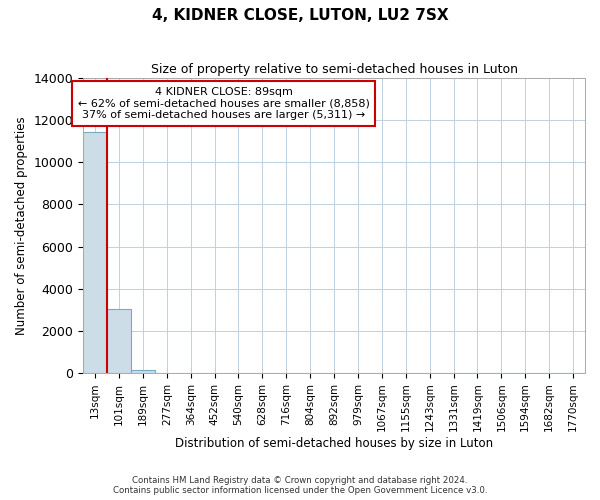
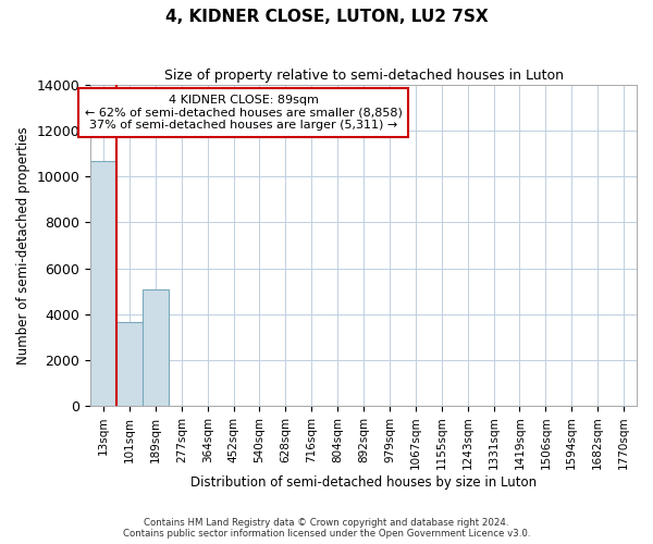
13sqm: 11450 -> 10700
101sqm: 3020 -> 3650
189sqm: 120 -> 5100
